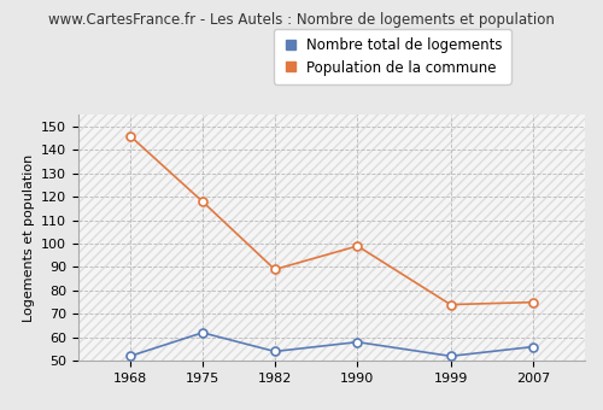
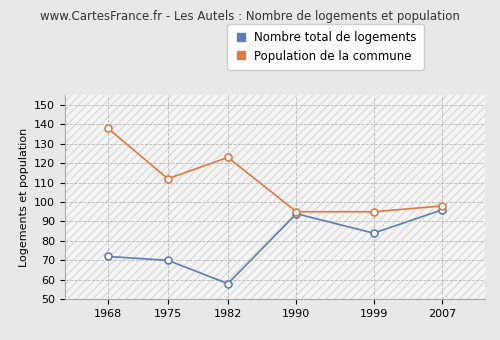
Nombre total de logements/1968: 52 -> 72
Population de la commune/1968: 146 -> 138
Nombre total de logements/1975: 62 -> 70
Population de la commune/1975: 118 -> 112
Nombre total de logements/1982: 54 -> 58
Population de la commune/1982: 89 -> 123
Nombre total de logements/1990: 58 -> 94
Population de la commune/1990: 99 -> 95
Nombre total de logements/1999: 52 -> 84
Population de la commune/1999: 74 -> 95
Nombre total de logements/2007: 56 -> 96
Population de la commune/2007: 75 -> 98
